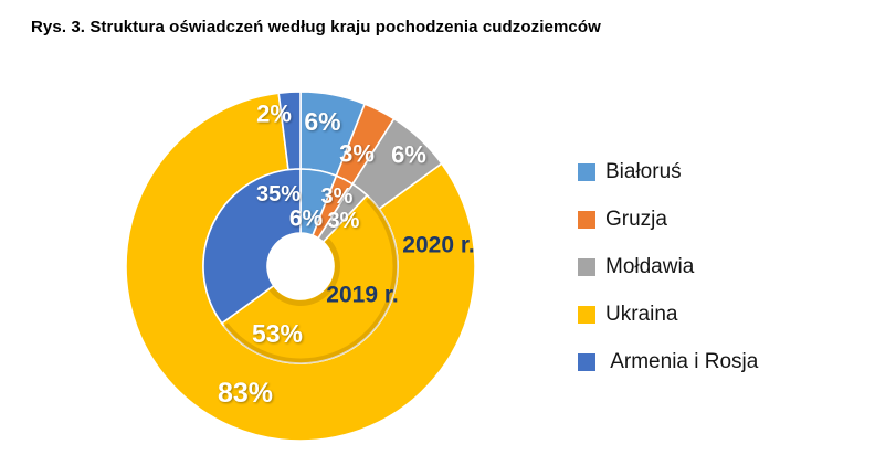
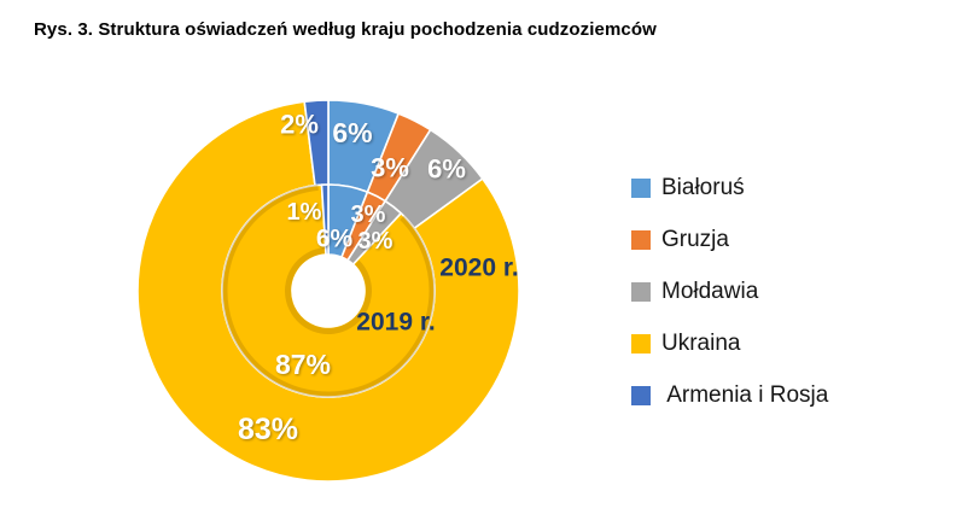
2019 r./Ukraina: 53% -> 87%
2019 r./Armenia i Rosja: 35% -> 1%
